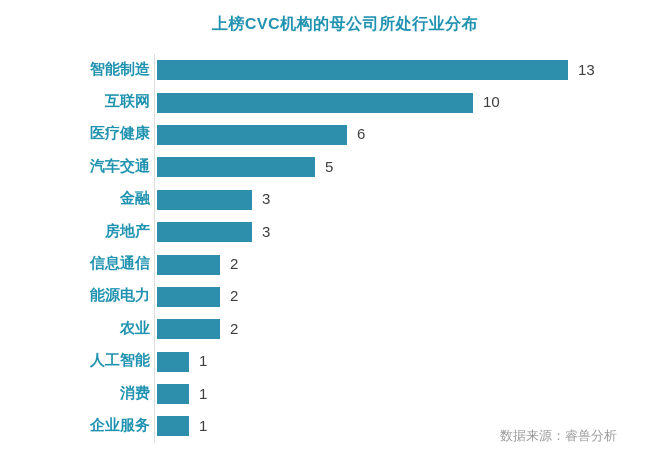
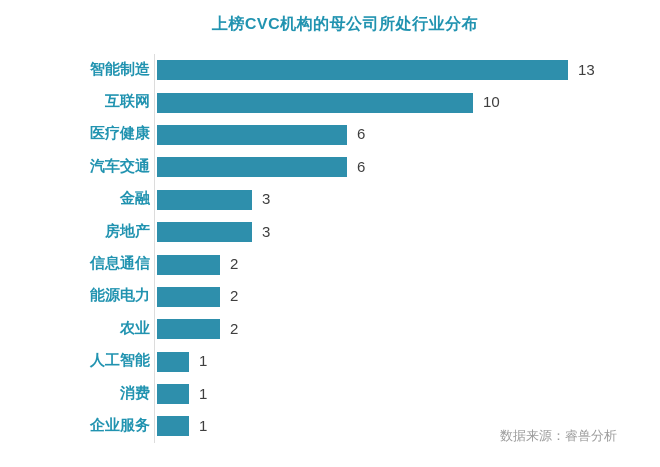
汽车交通: 5 -> 6
